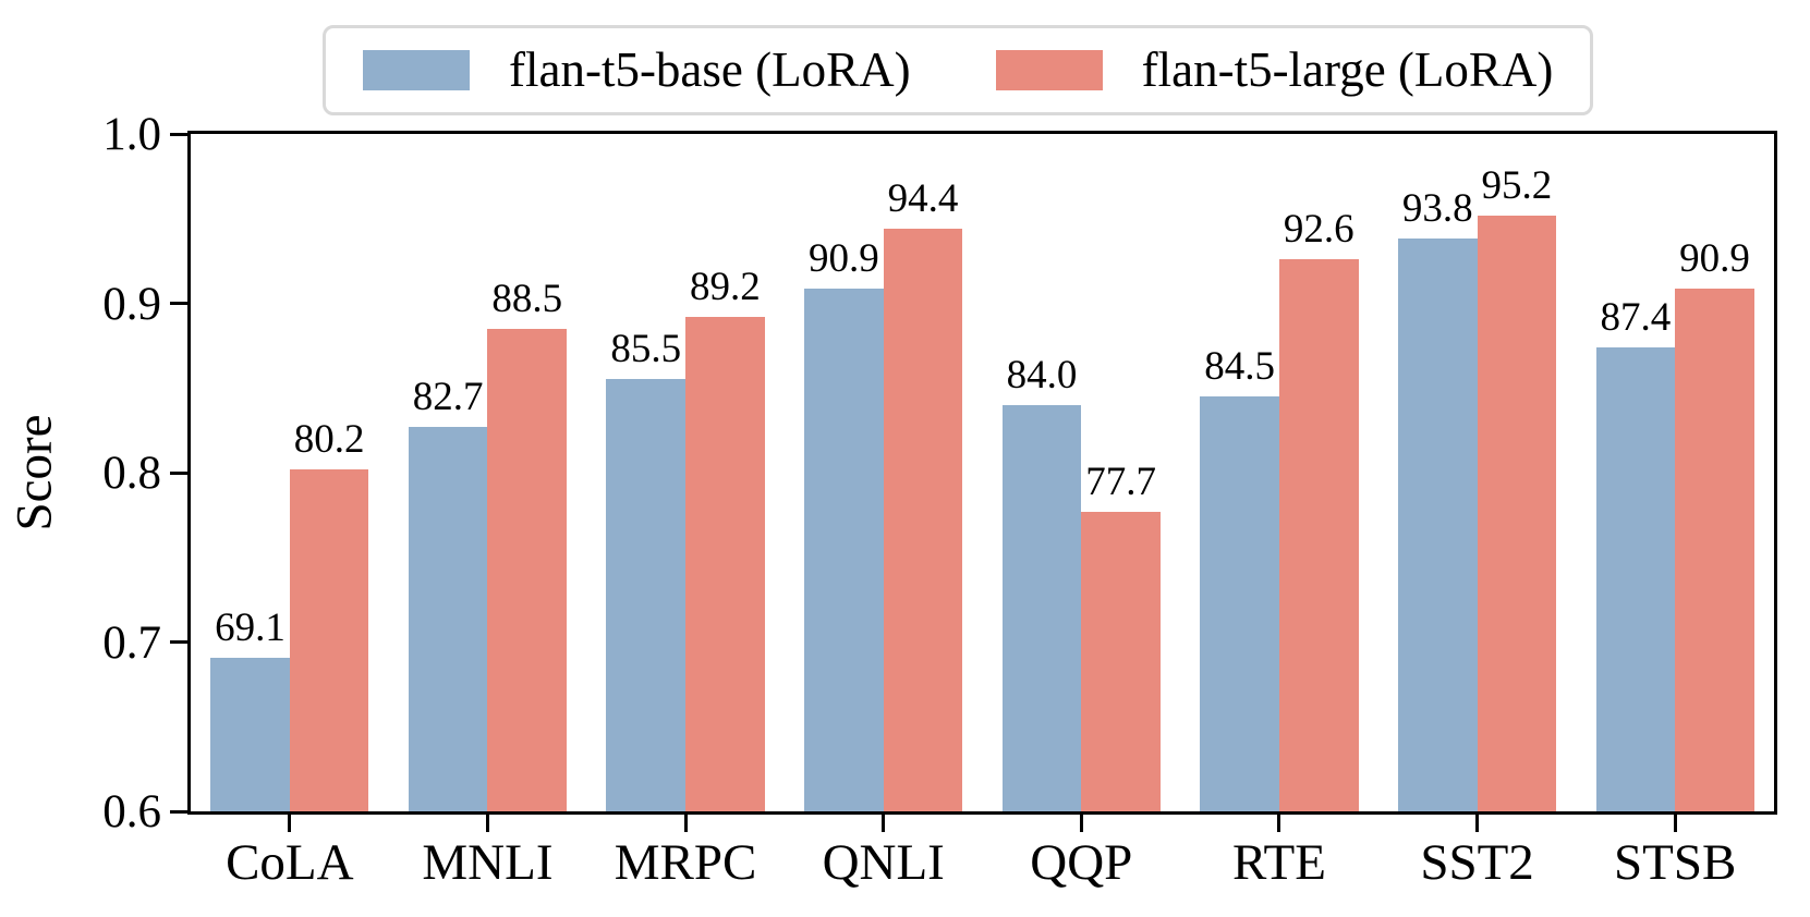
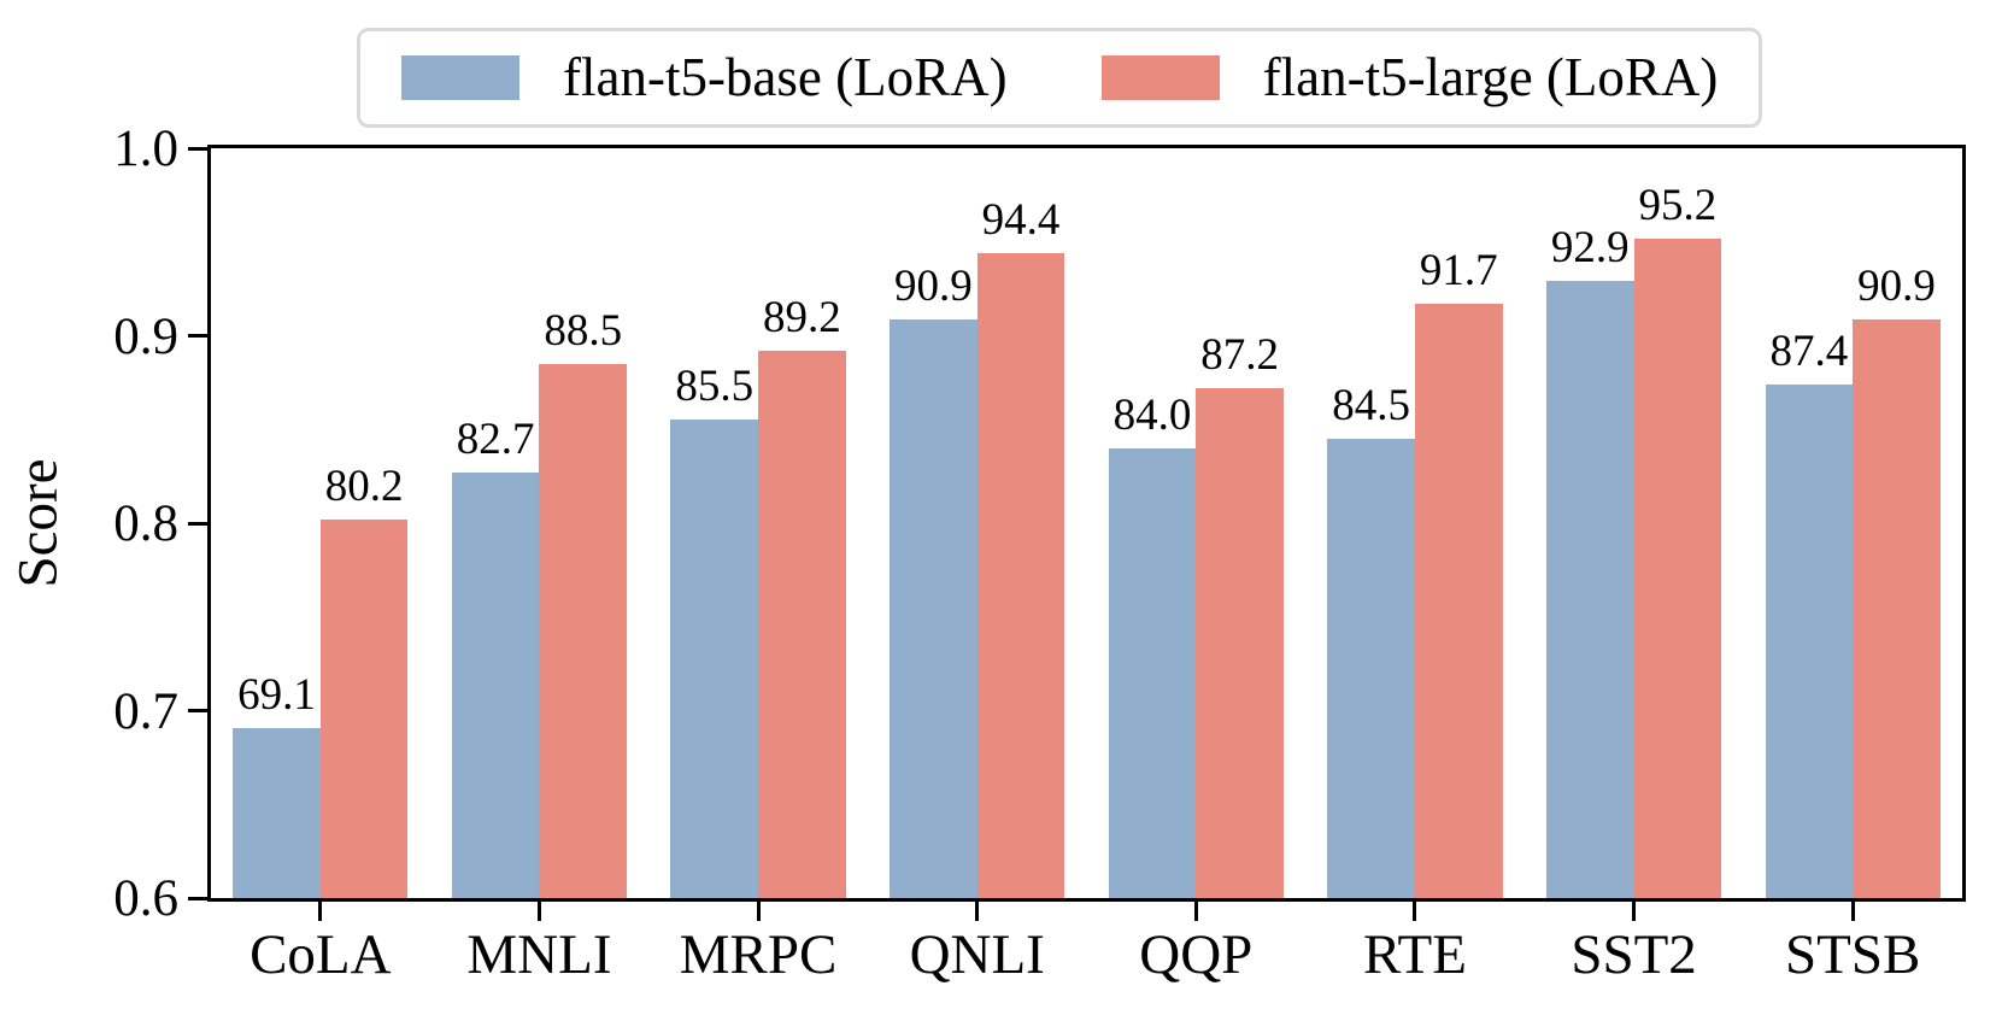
flan-t5-large (LoRA)/QQP: 77.7 -> 87.2
flan-t5-large (LoRA)/RTE: 92.6 -> 91.7
flan-t5-base (LoRA)/SST2: 93.8 -> 92.9
